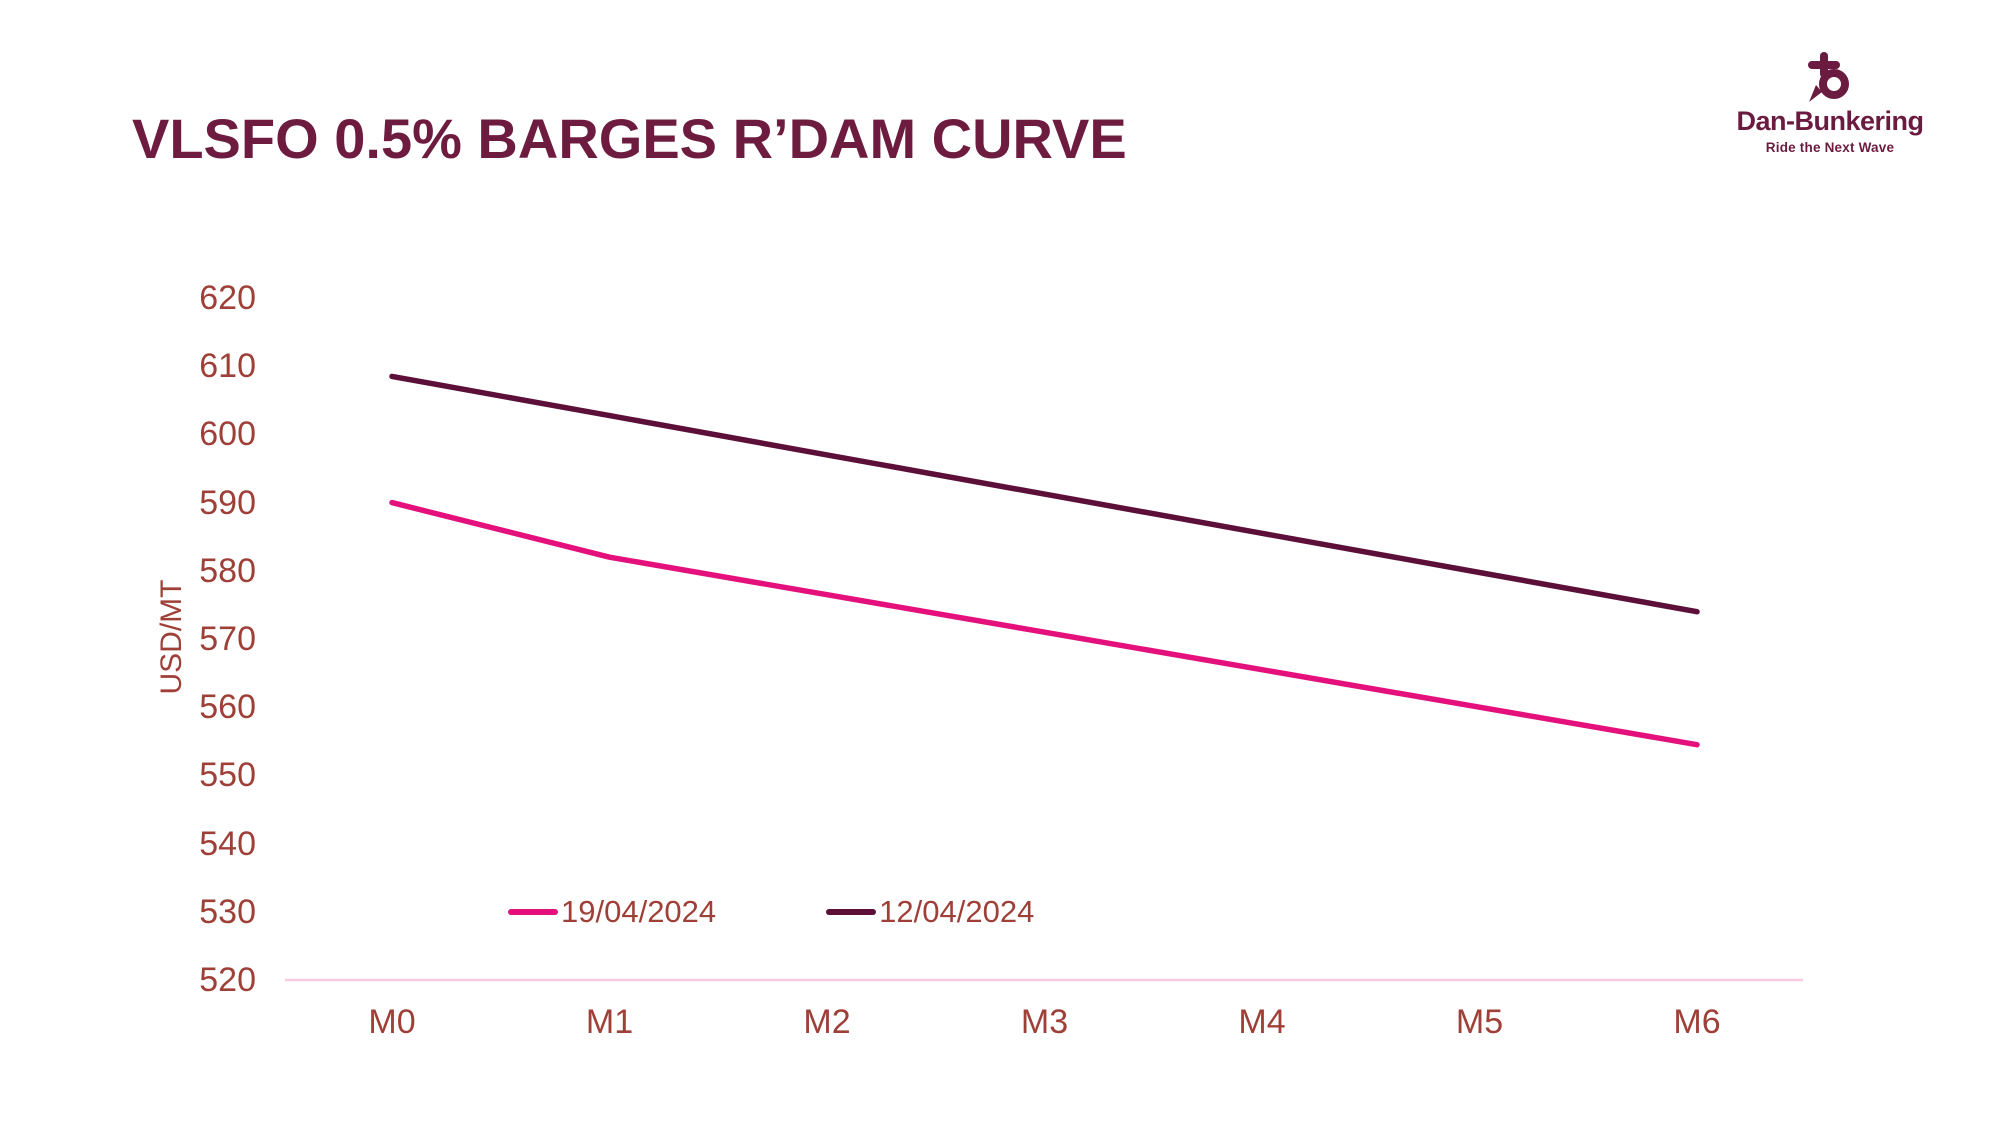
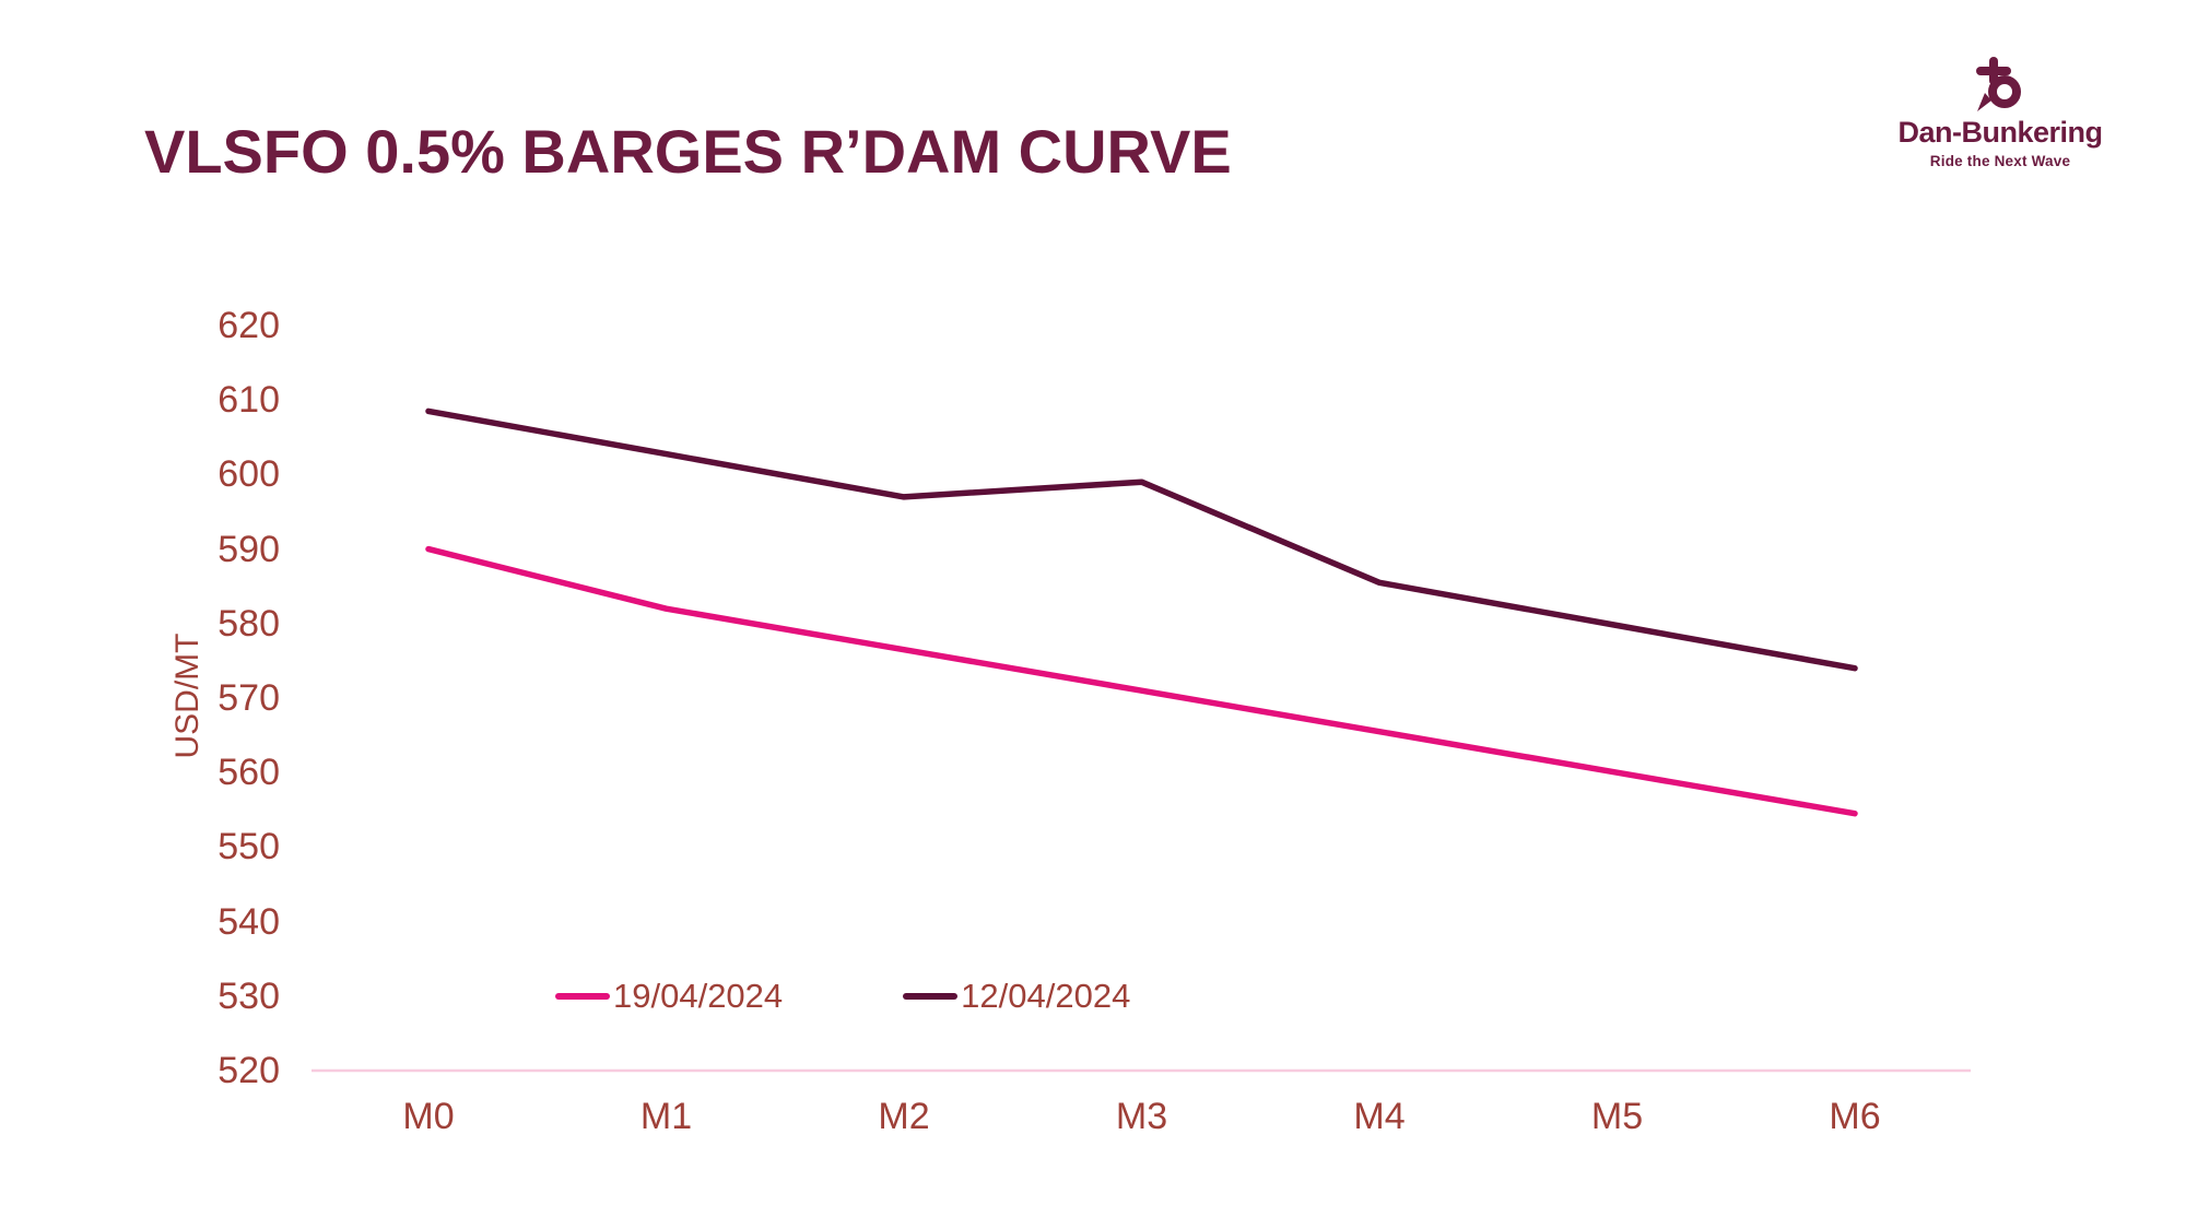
12/04/2024/M3: 591 -> 599
